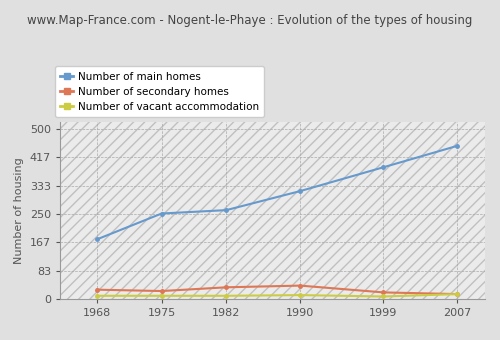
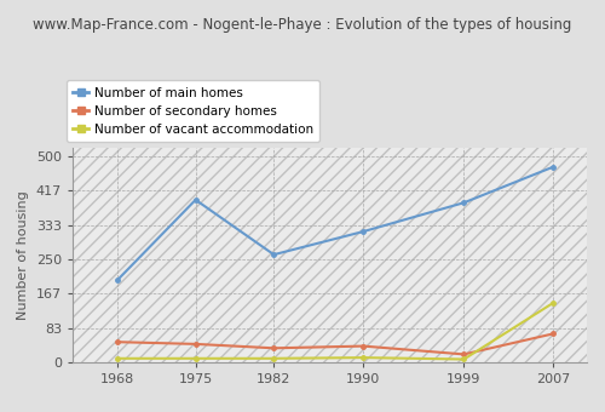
Number of main homes/1968: 176 -> 200
Number of secondary homes/1968: 28 -> 50
Number of main homes/1975: 252 -> 395
Number of secondary homes/1975: 24 -> 45
Number of main homes/2007: 451 -> 475
Number of secondary homes/2007: 15 -> 70
Number of vacant accommodation/2007: 15 -> 145
